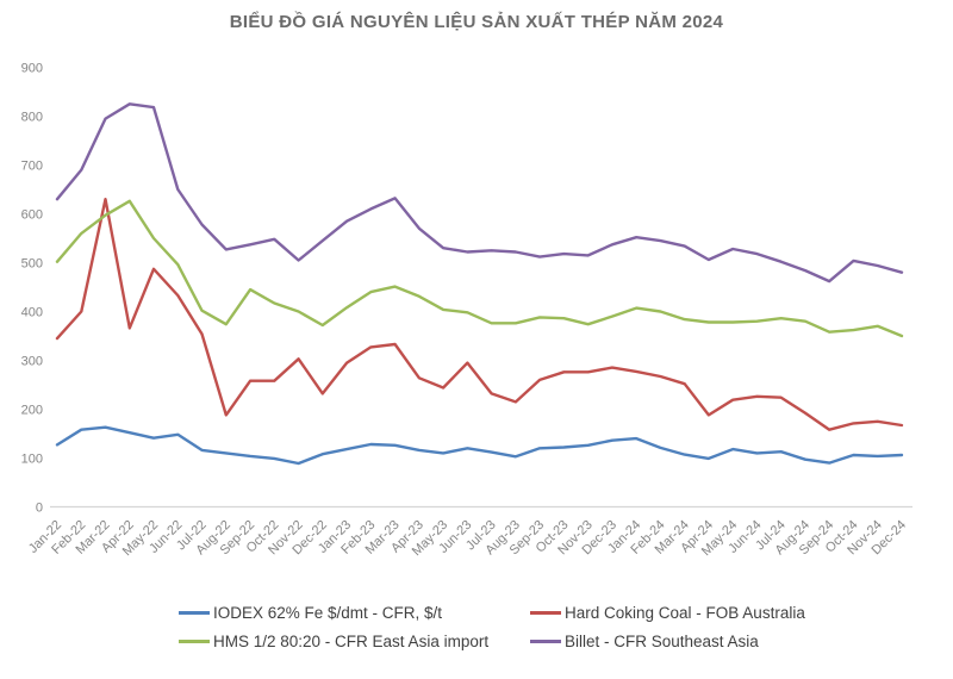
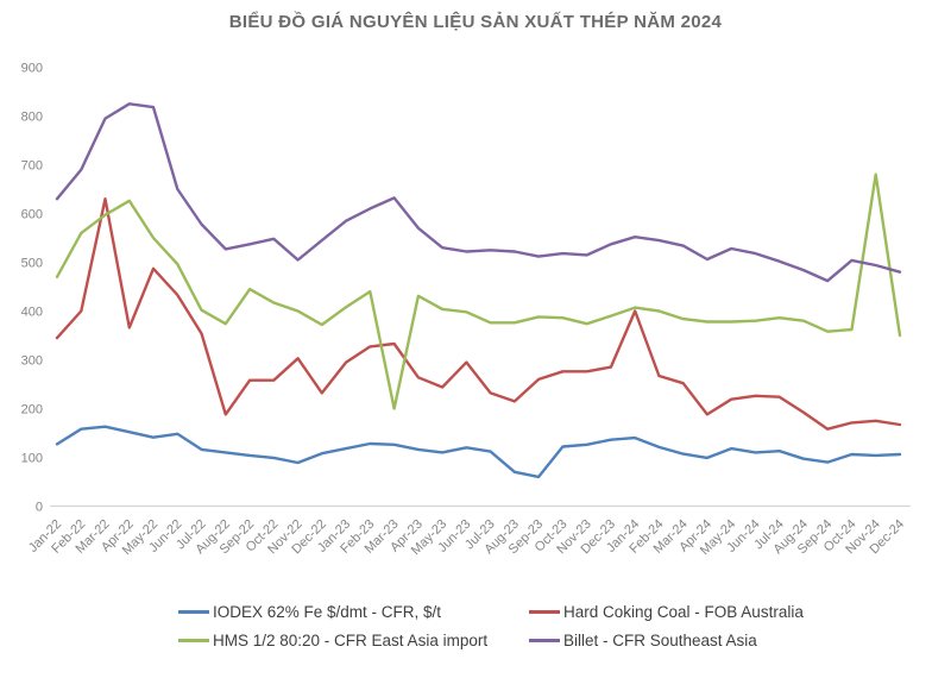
HMS 1/2 80:20 - CFR East Asia import/Jan-22: 500 -> 470
HMS 1/2 80:20 - CFR East Asia import/Mar-23: 450 -> 200
IODEX 62% Fe $/dmt - CFR, $/t/Aug-23: 100 -> 70
IODEX 62% Fe $/dmt - CFR, $/t/Sep-23: 120 -> 60
Hard Coking Coal - FOB Australia/Jan-24: 280 -> 400
HMS 1/2 80:20 - CFR East Asia import/Nov-24: 370 -> 680
